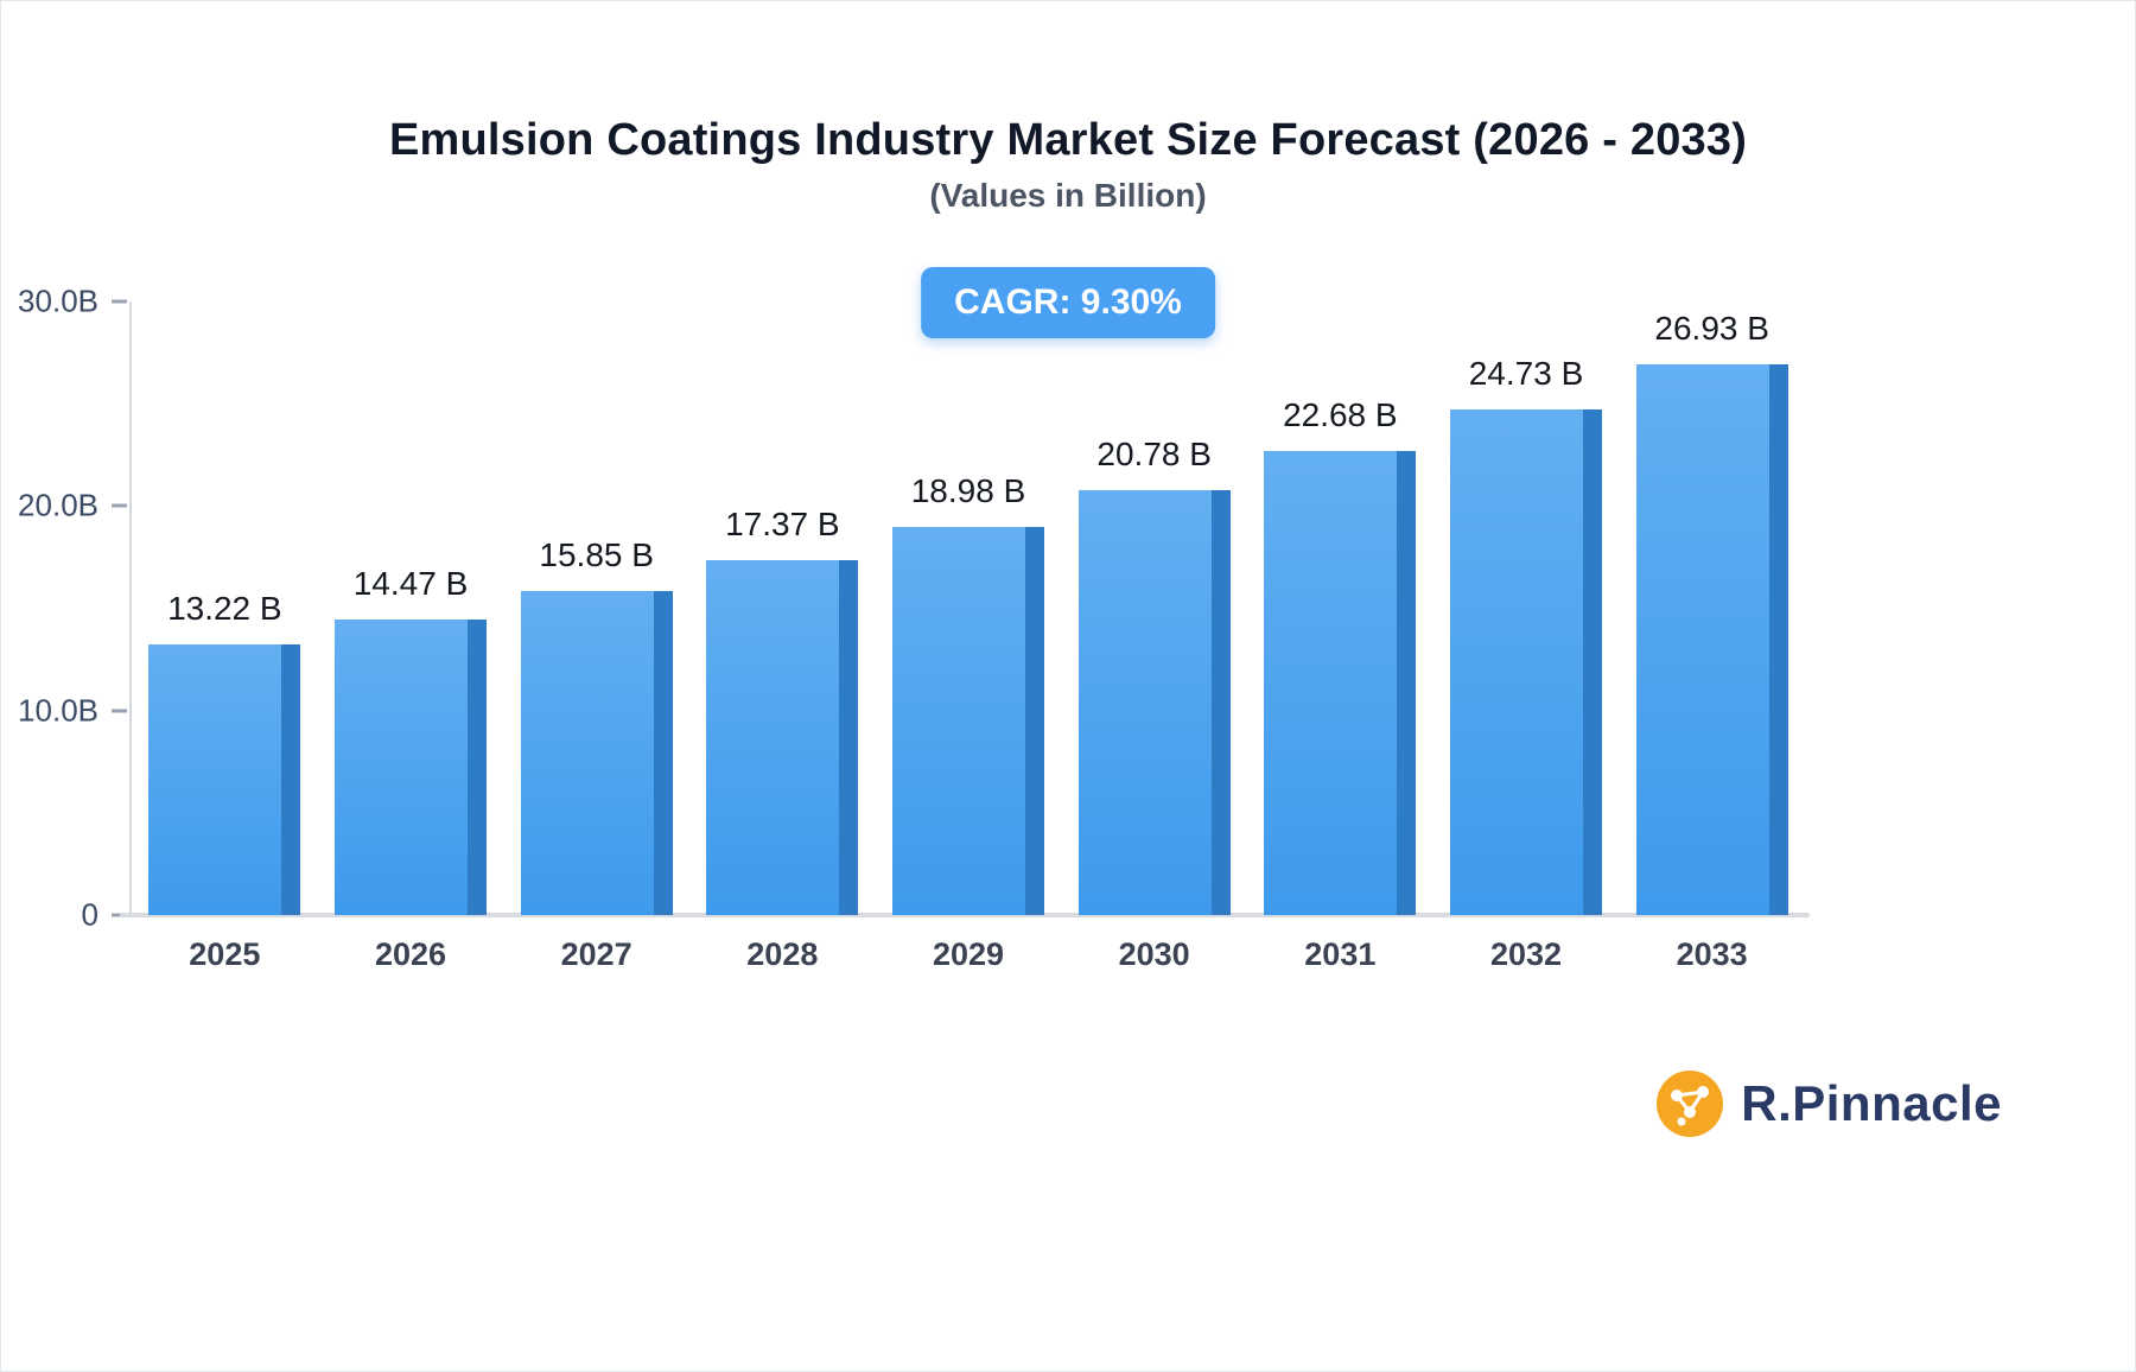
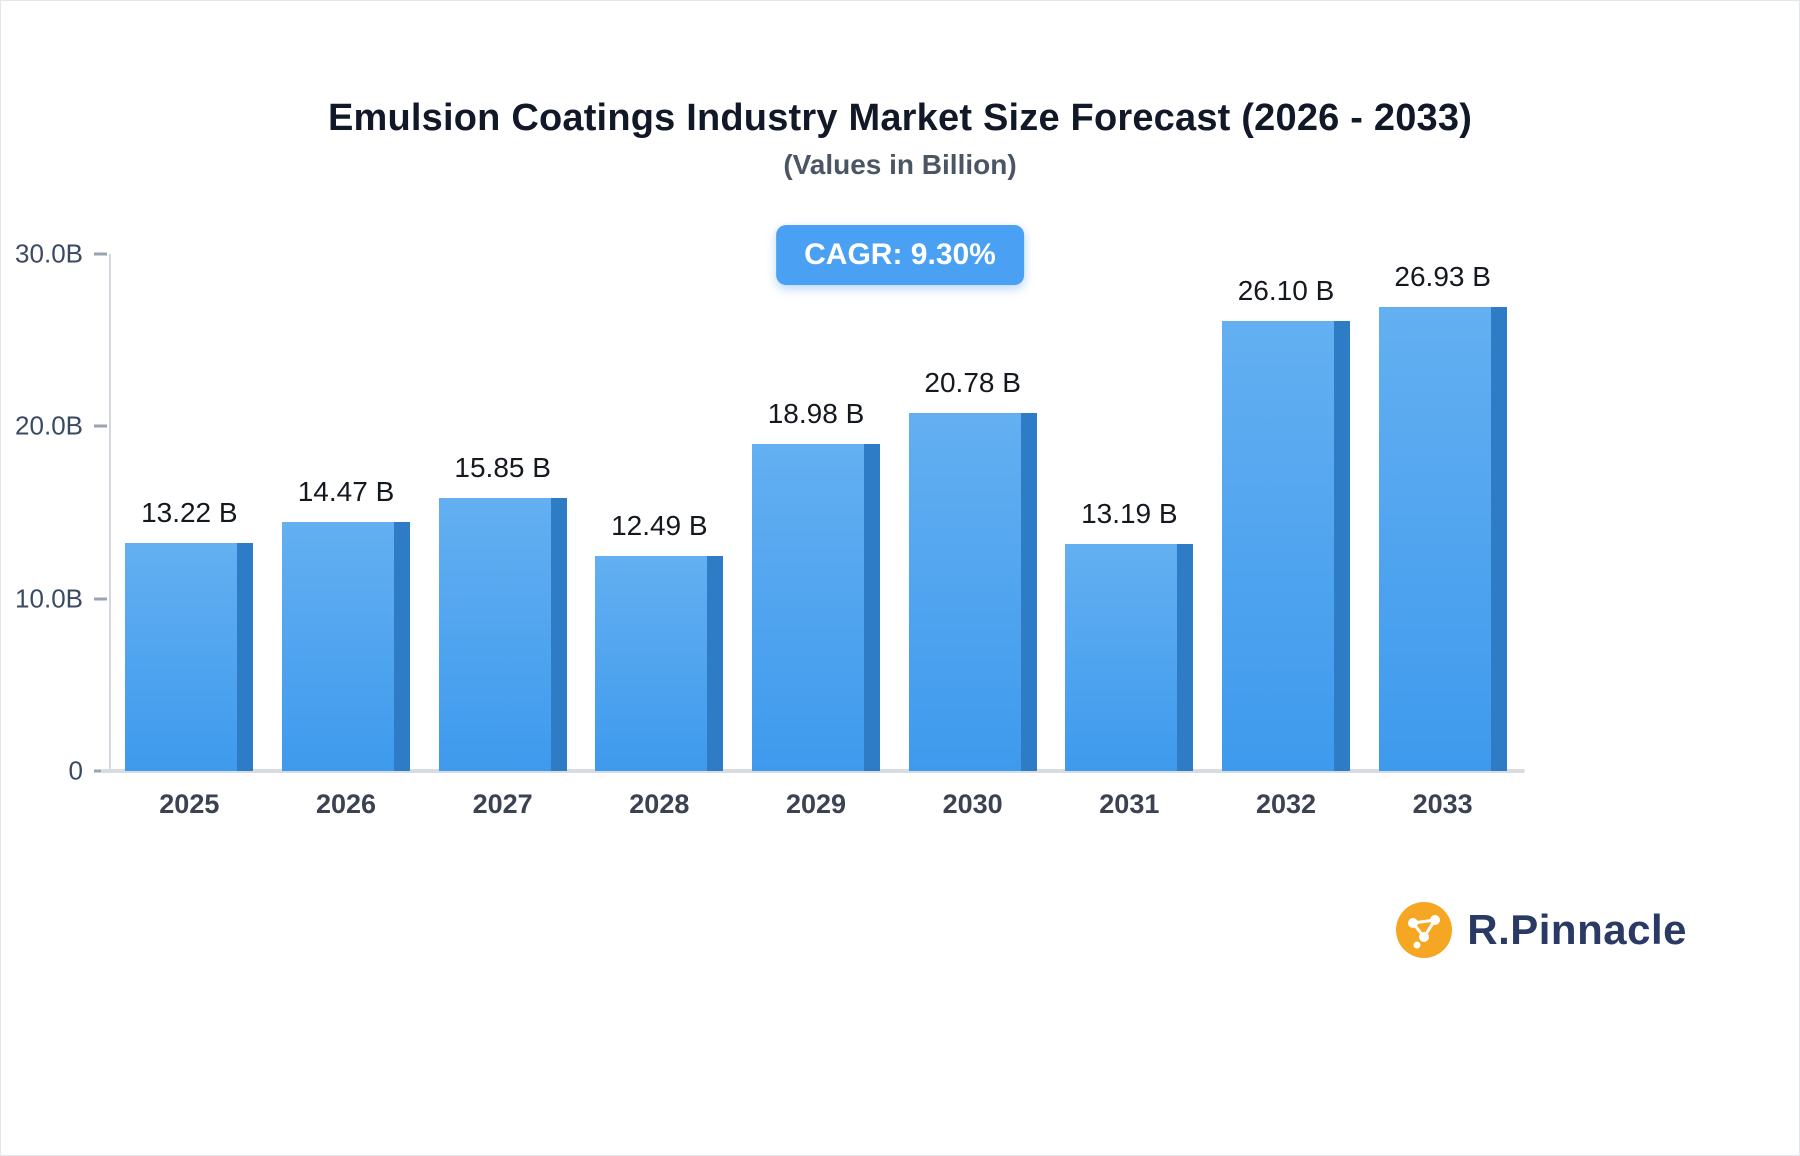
2028: 17.37 -> 12.49
2031: 22.68 -> 13.19
2032: 24.73 -> 26.10
